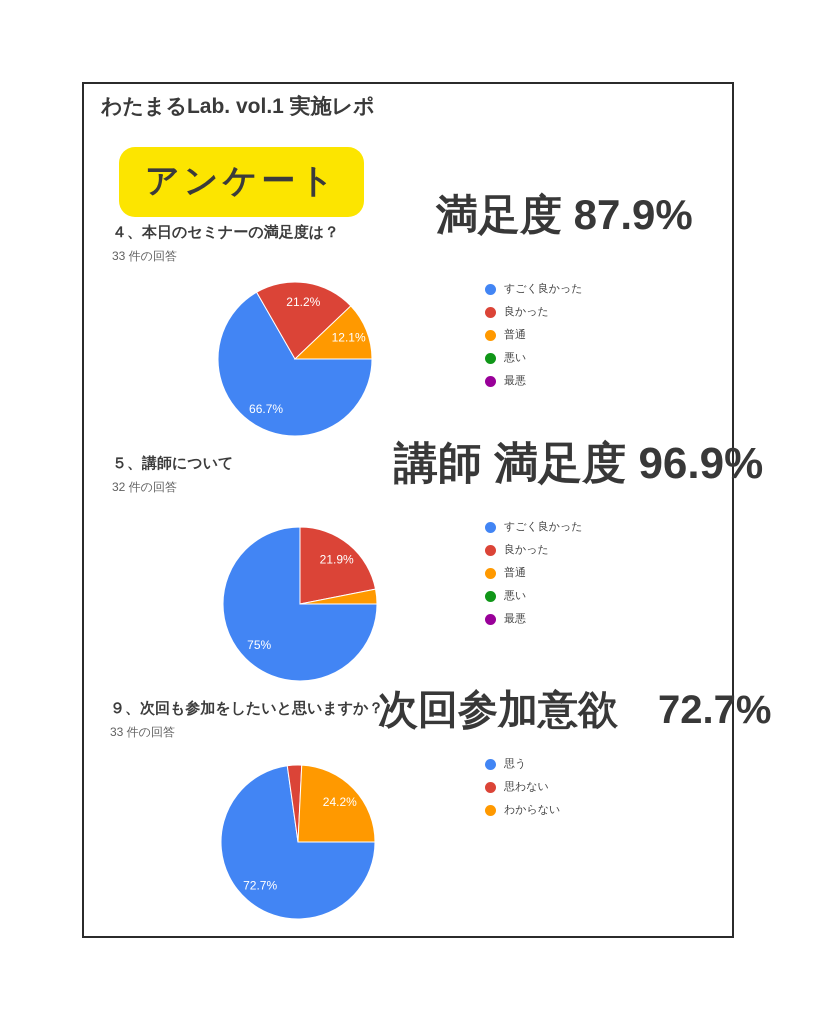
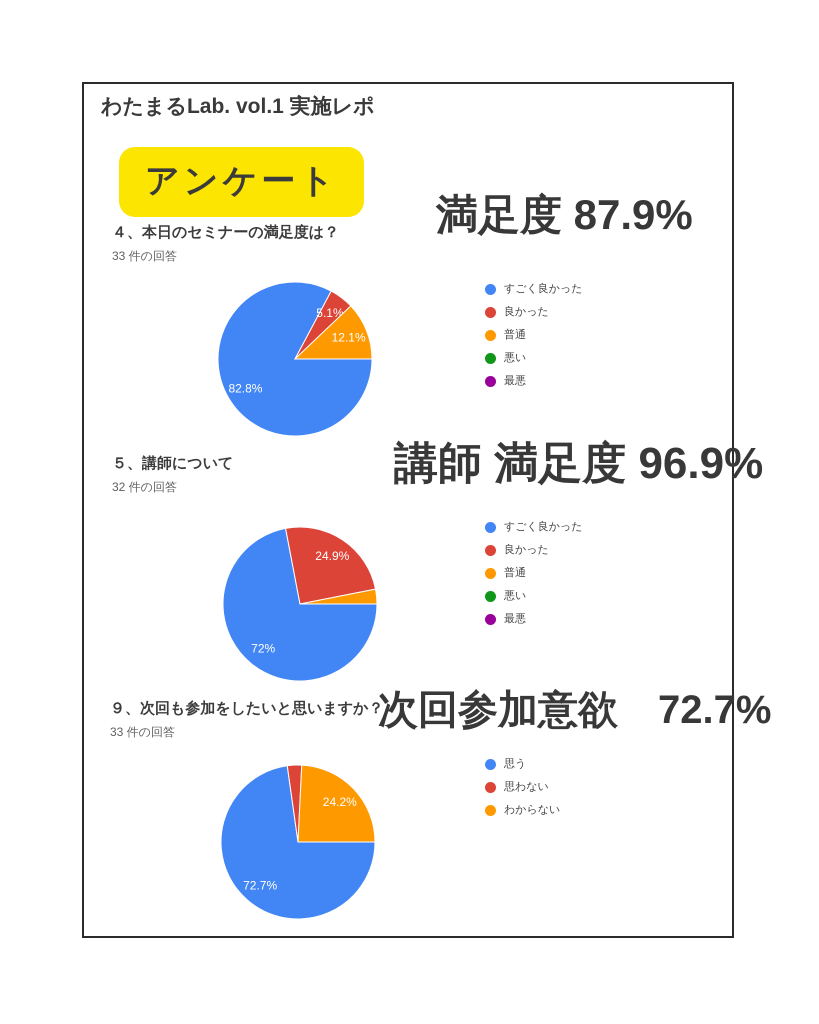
４、本日のセミナーの満足度は？/すごく良かった: 66.7% -> 82.8%
４、本日のセミナーの満足度は？/良かった: 21.2% -> 5.1%
５、講師について/すごく良かった: 75% -> 72%
５、講師について/良かった: 21.9% -> 24.9%
